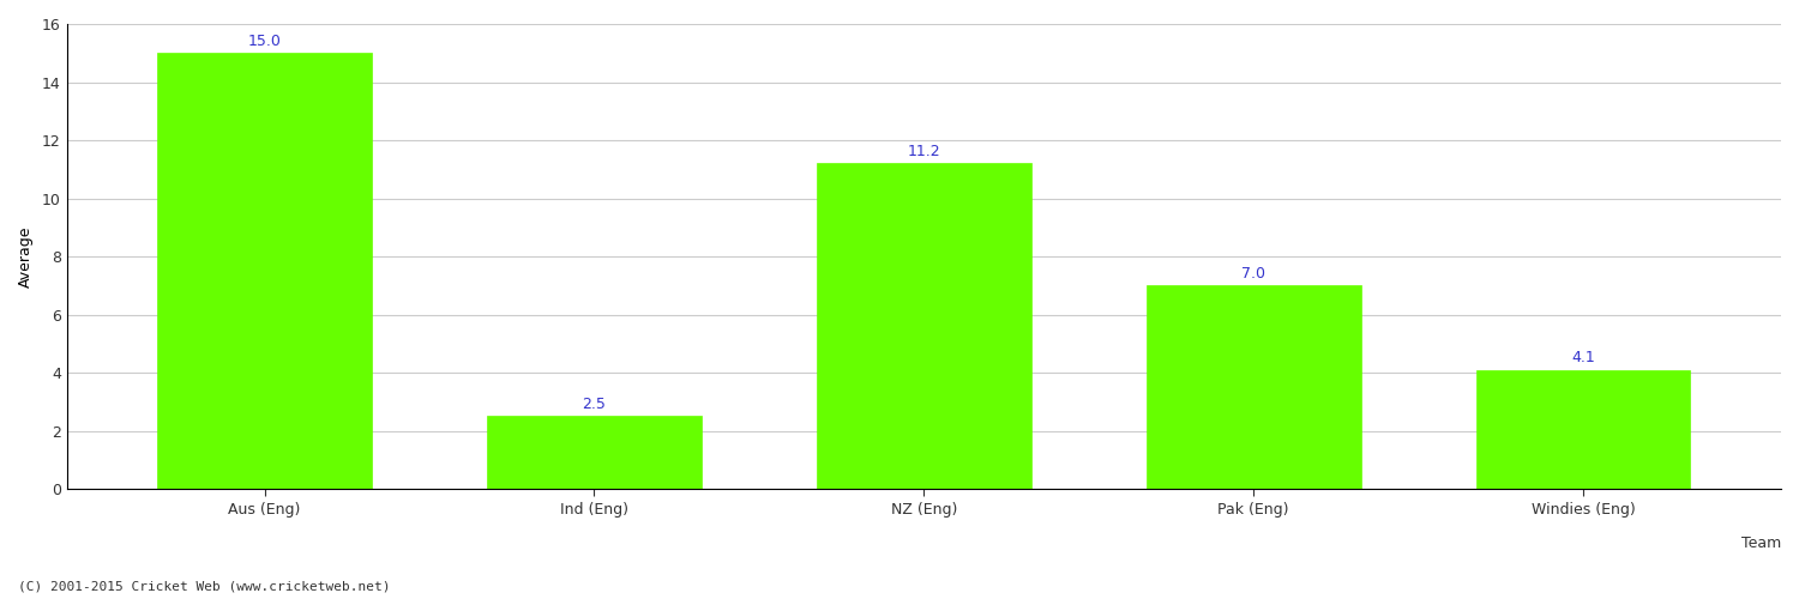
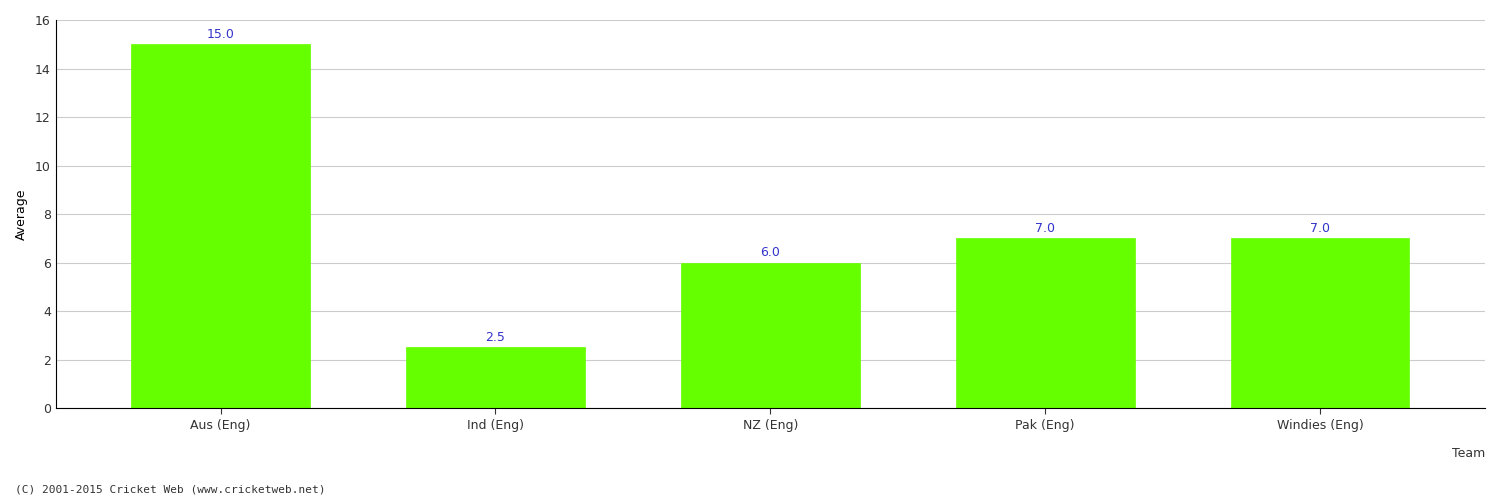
NZ (Eng): 11.2 -> 6.0
Windies (Eng): 4.1 -> 7.0
